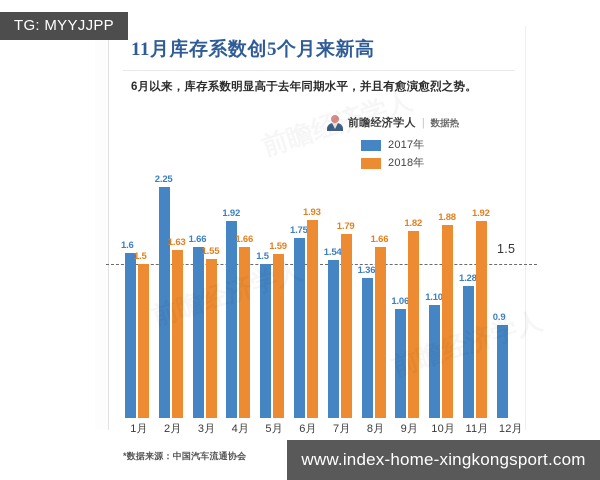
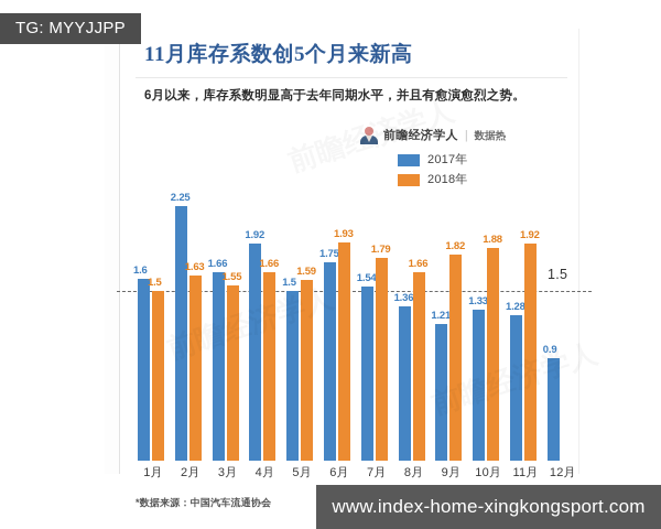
2017年/9月: 1.06 -> 1.21
2017年/10月: 1.10 -> 1.33
